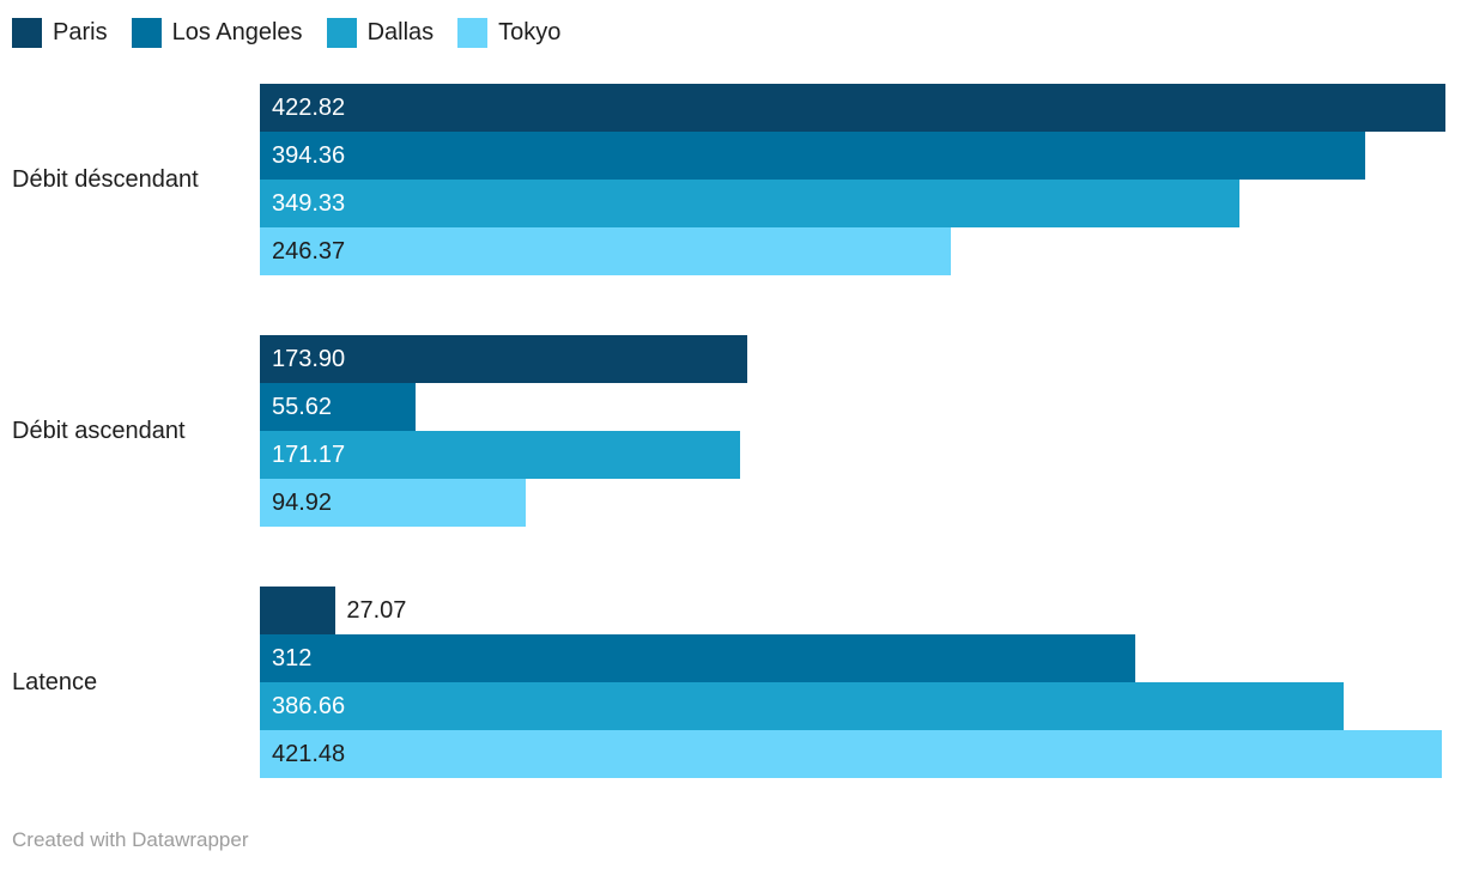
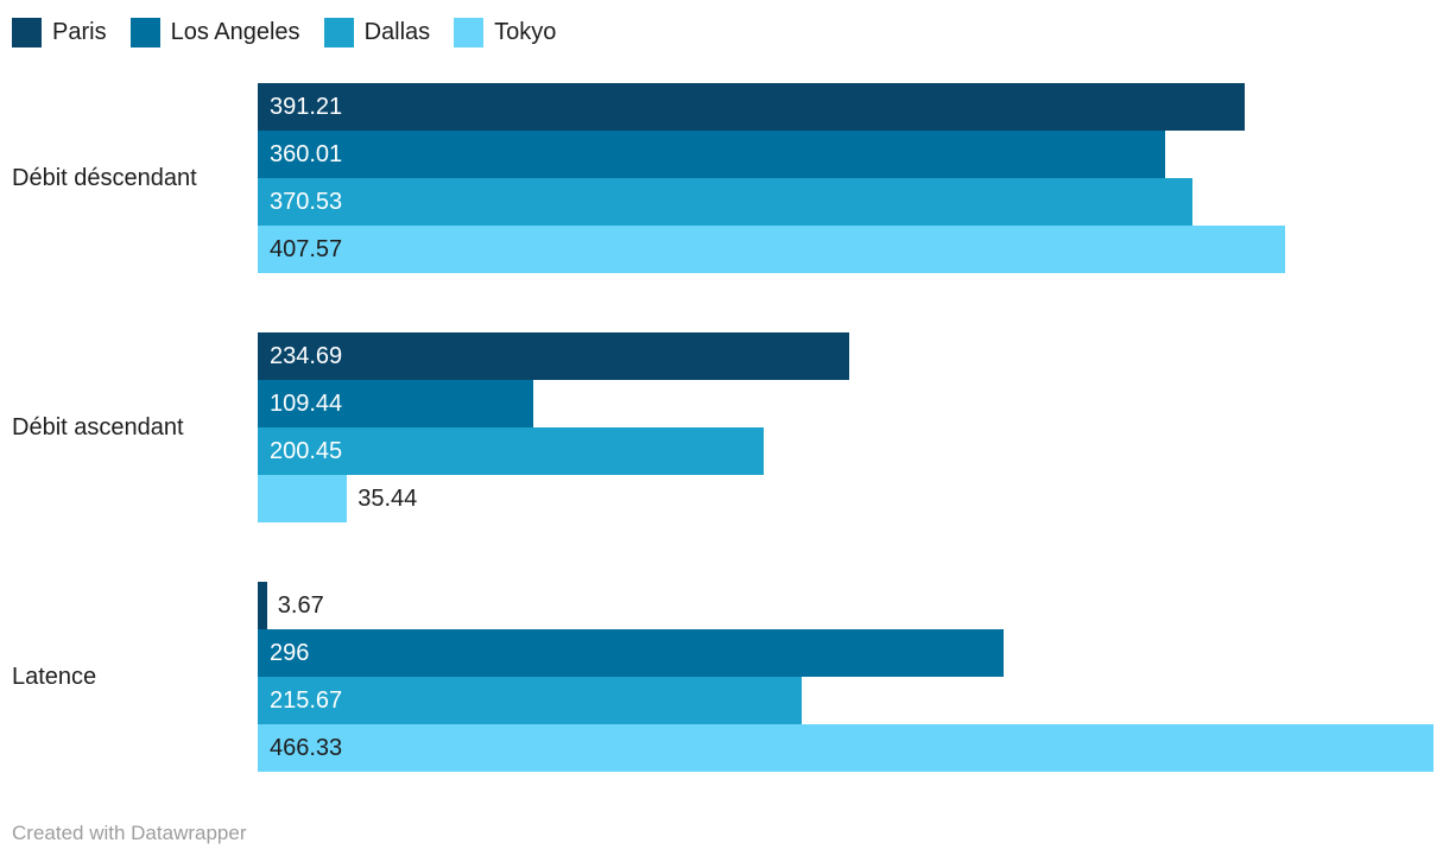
Paris/Débit déscendant: 422.82 -> 391.21
Los Angeles/Débit déscendant: 394.36 -> 360.01
Dallas/Débit déscendant: 349.33 -> 370.53
Tokyo/Débit déscendant: 246.37 -> 407.57
Paris/Débit ascendant: 173.90 -> 234.69
Los Angeles/Débit ascendant: 55.62 -> 109.44
Dallas/Débit ascendant: 171.17 -> 200.45
Tokyo/Débit ascendant: 94.92 -> 35.44
Paris/Latence: 27.07 -> 3.67
Los Angeles/Latence: 312 -> 296
Dallas/Latence: 386.66 -> 215.67
Tokyo/Latence: 421.48 -> 466.33
